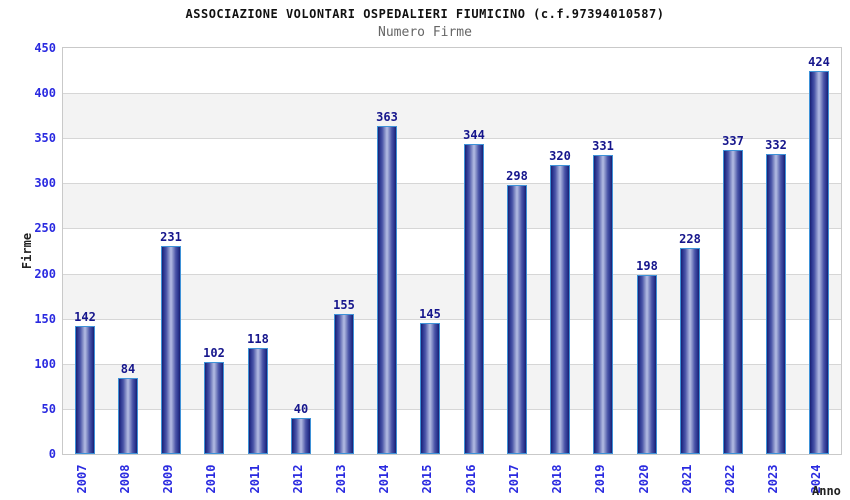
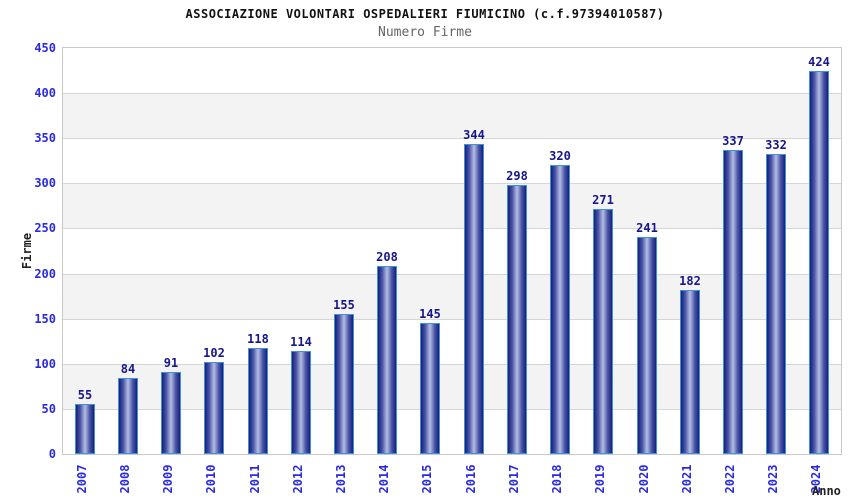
2007: 142 -> 55
2009: 231 -> 91
2012: 40 -> 114
2014: 363 -> 208
2019: 331 -> 271
2020: 198 -> 241
2021: 228 -> 182
